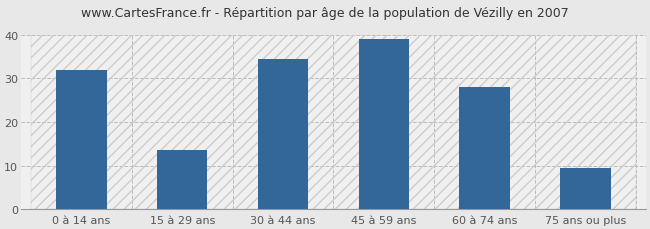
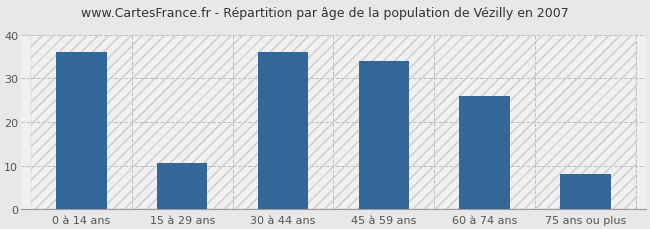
0 à 14 ans: 32.0 -> 36.0
15 à 29 ans: 13.5 -> 10.5
30 à 44 ans: 34.5 -> 36.0
45 à 59 ans: 39.0 -> 34.0
60 à 74 ans: 28.0 -> 26.0
75 ans ou plus: 9.5 -> 8.0
